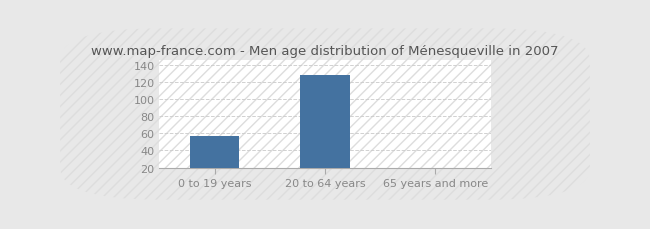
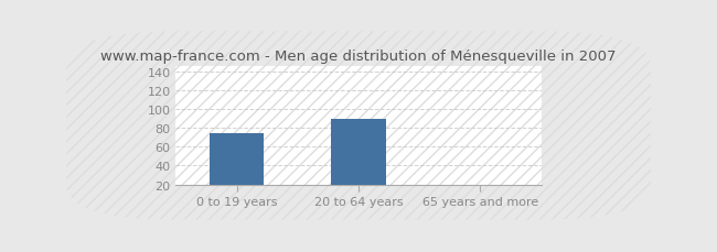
0 to 19 years: 57 -> 74
20 to 64 years: 128 -> 90
